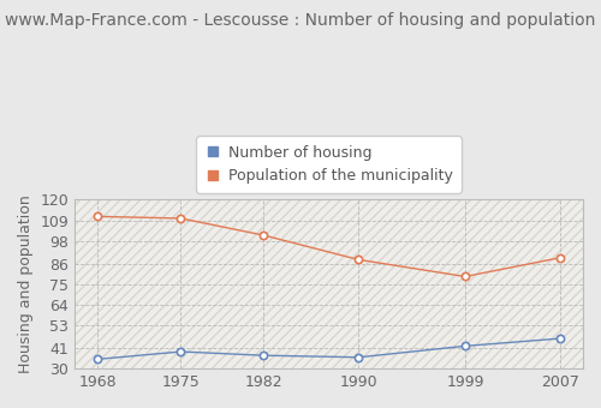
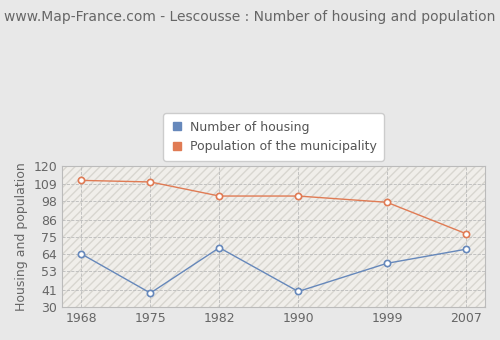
Number of housing/1968: 35 -> 64
Number of housing/1982: 37 -> 68
Number of housing/1990: 36 -> 40
Population of the municipality/1990: 88 -> 101
Number of housing/1999: 42 -> 58
Population of the municipality/1999: 79 -> 97
Number of housing/2007: 46 -> 67
Population of the municipality/2007: 89 -> 77
